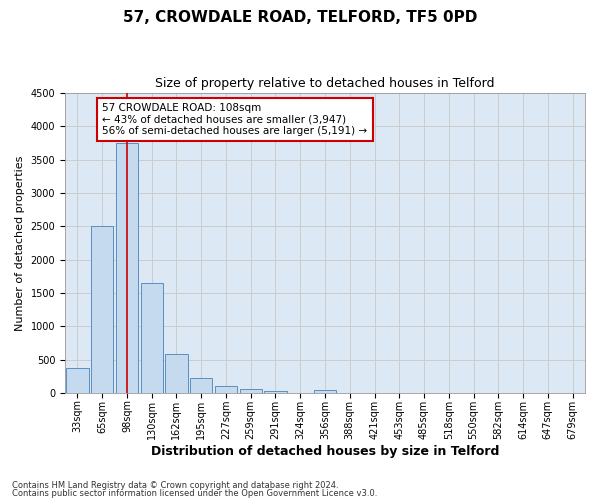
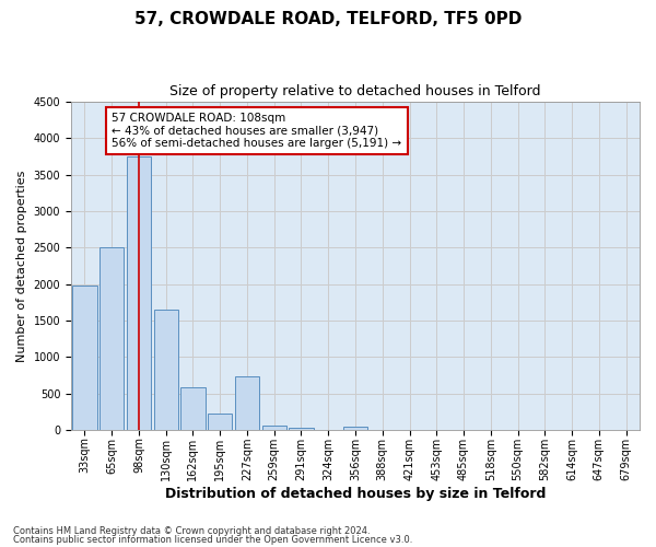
33sqm: 380 -> 1980
227sqm: 100 -> 740
